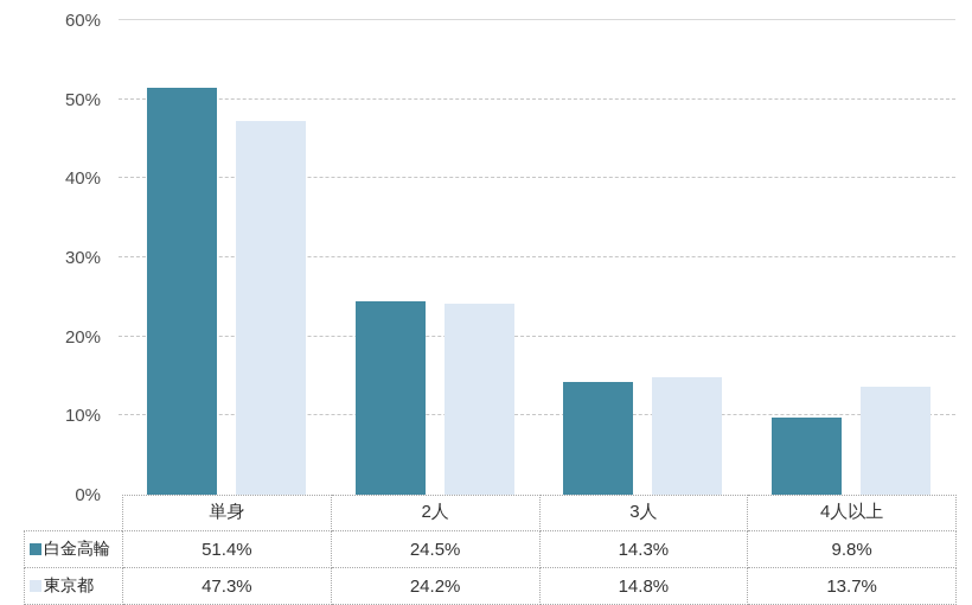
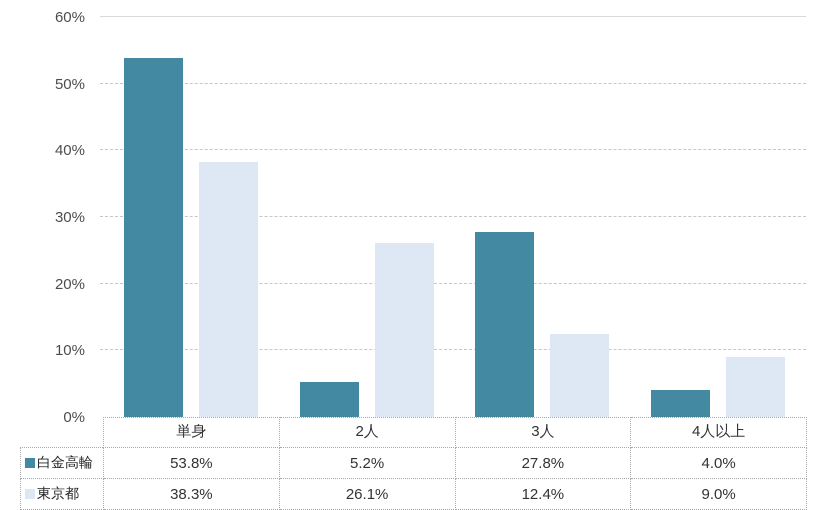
白金高輪/単身: 51.4% -> 53.8%
東京都/単身: 47.3% -> 38.3%
白金高輪/2人: 24.5% -> 5.2%
東京都/2人: 24.2% -> 26.1%
白金高輪/3人: 14.3% -> 27.8%
東京都/3人: 14.8% -> 12.4%
白金高輪/4人以上: 9.8% -> 4.0%
東京都/4人以上: 13.7% -> 9.0%
